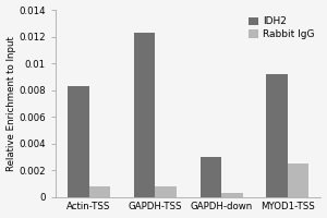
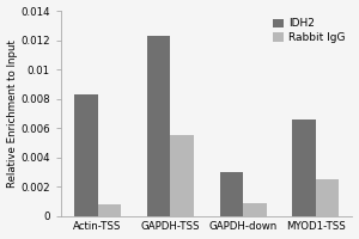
Rabbit IgG/GAPDH-TSS: 0.0008 -> 0.0055
Rabbit IgG/GAPDH-down: 0.0003 -> 0.0009
IDH2/MYOD1-TSS: 0.0092 -> 0.0066
